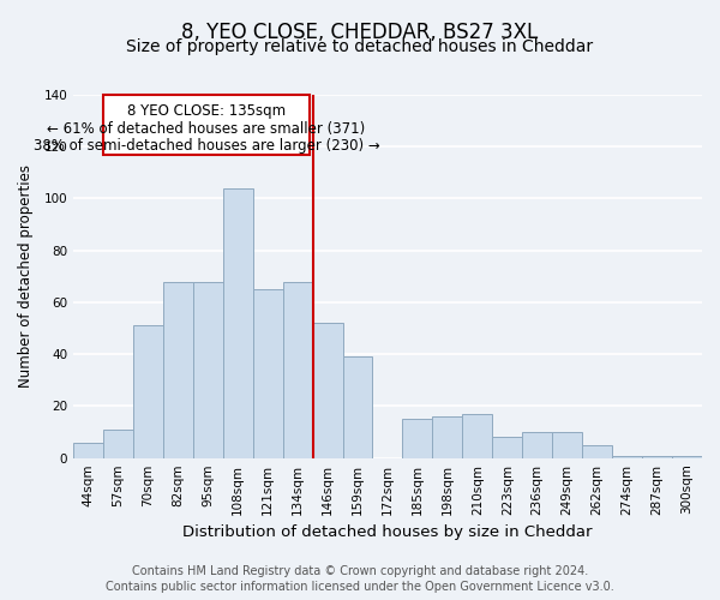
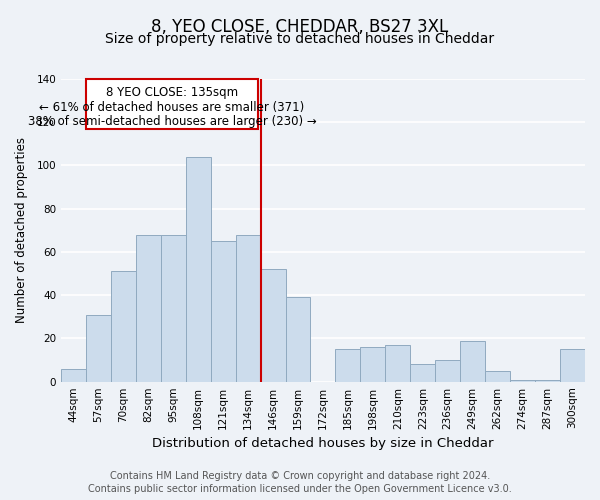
57sqm: 11 -> 31
249sqm: 10 -> 19
300sqm: 1 -> 15
